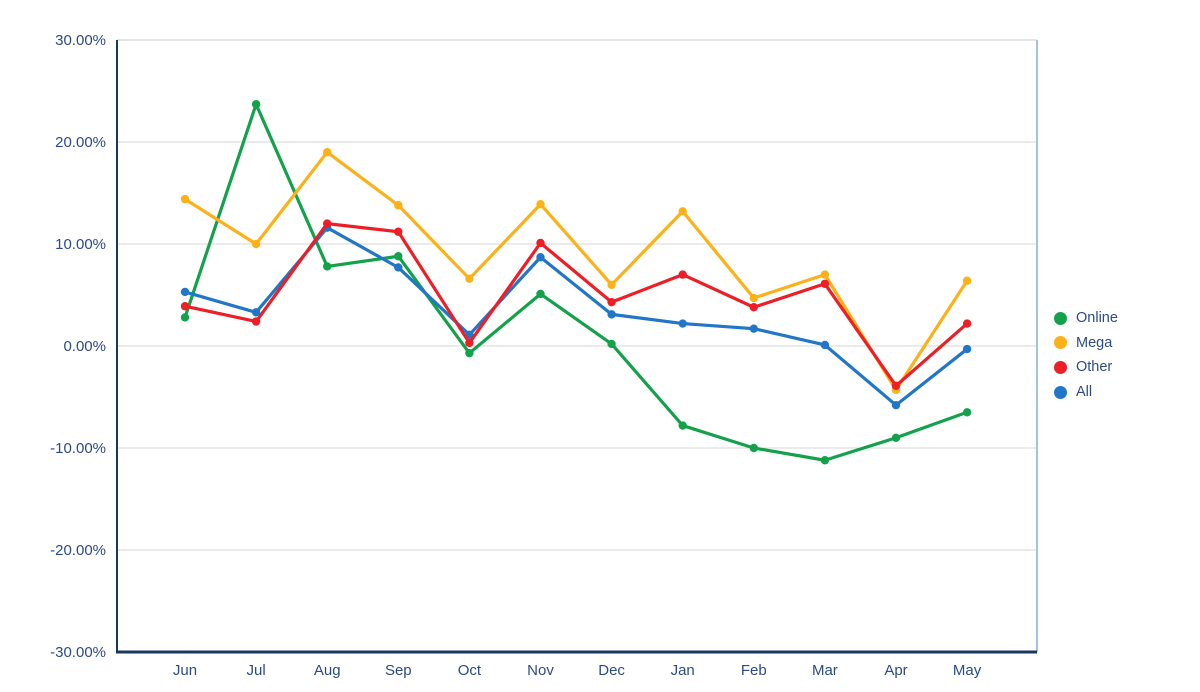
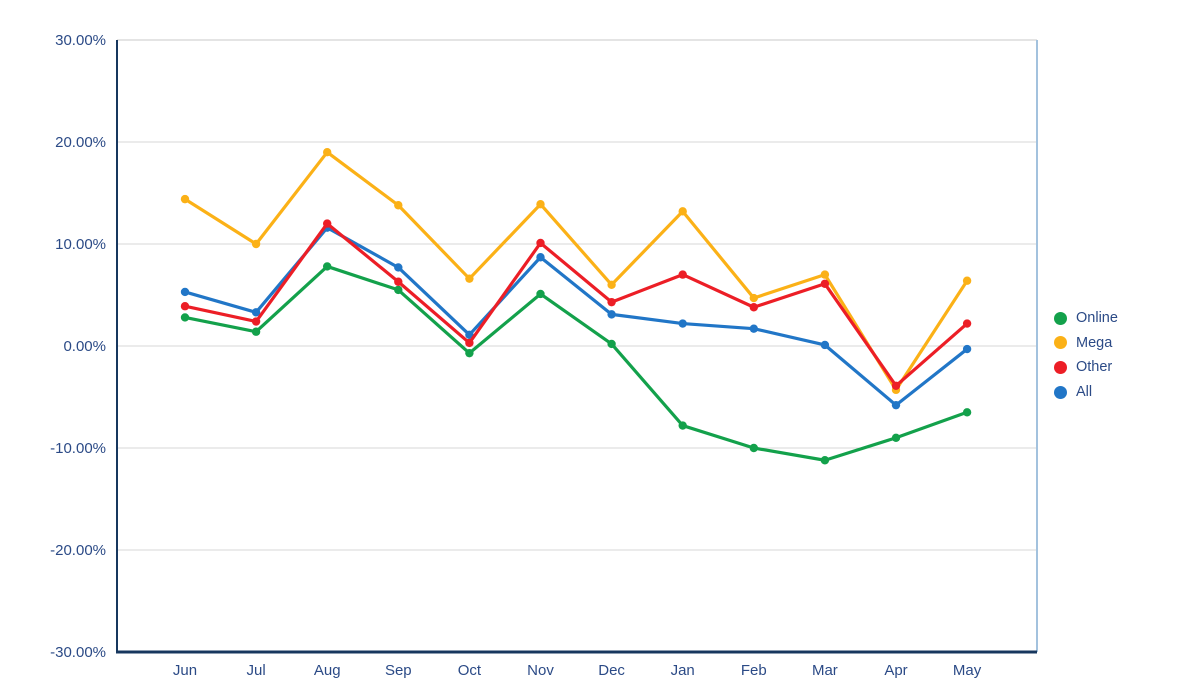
Online/Jul: 23.7% -> 1.4%
Online/Sep: 8.8% -> 5.5%
Other/Sep: 11.2% -> 6.3%
